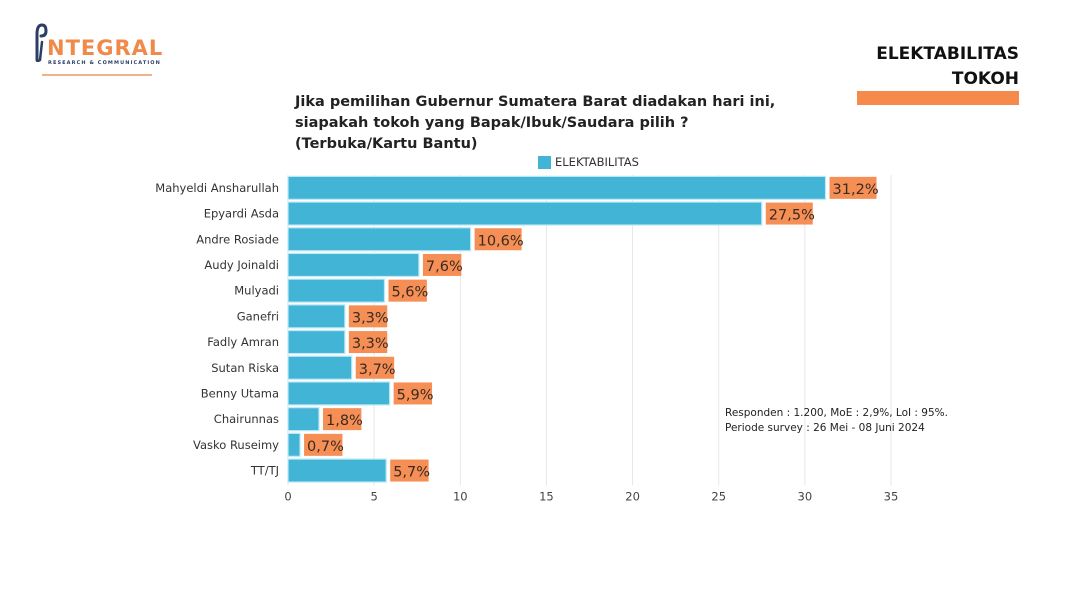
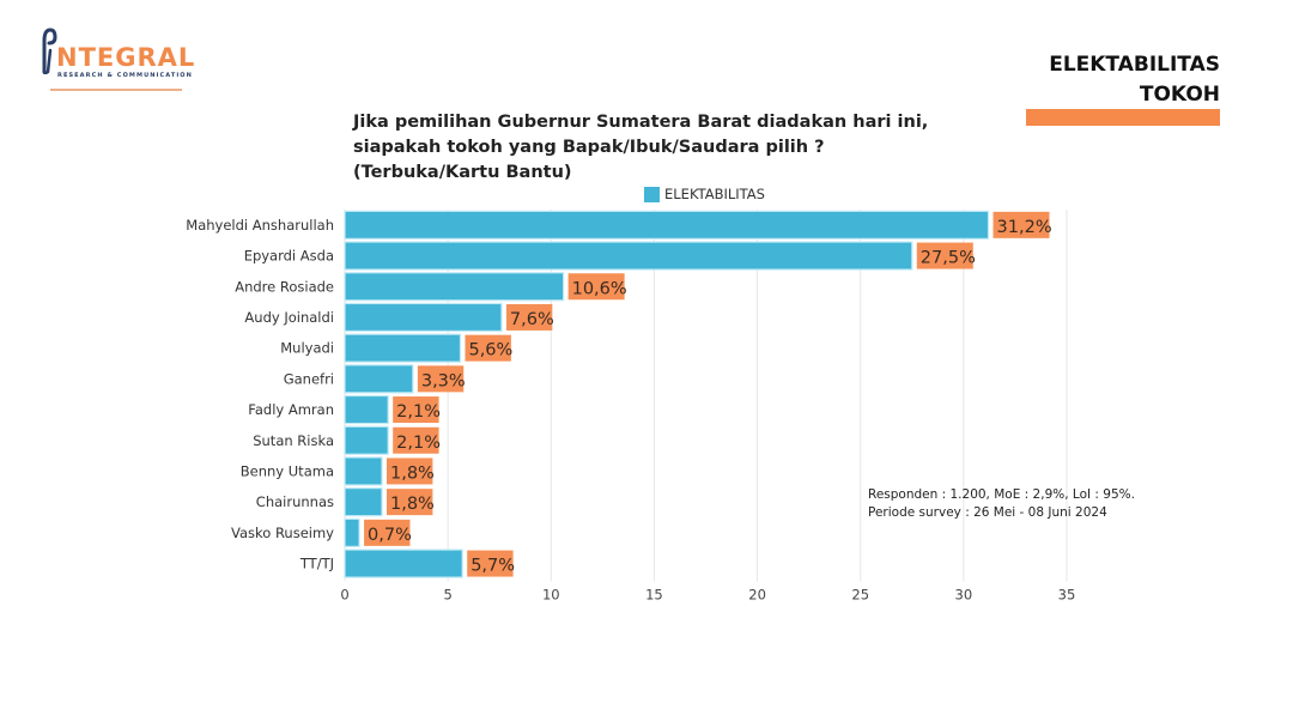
Fadly Amran: 3,3% -> 2,1%
Sutan Riska: 3,7% -> 2,1%
Benny Utama: 5,9% -> 1,8%
